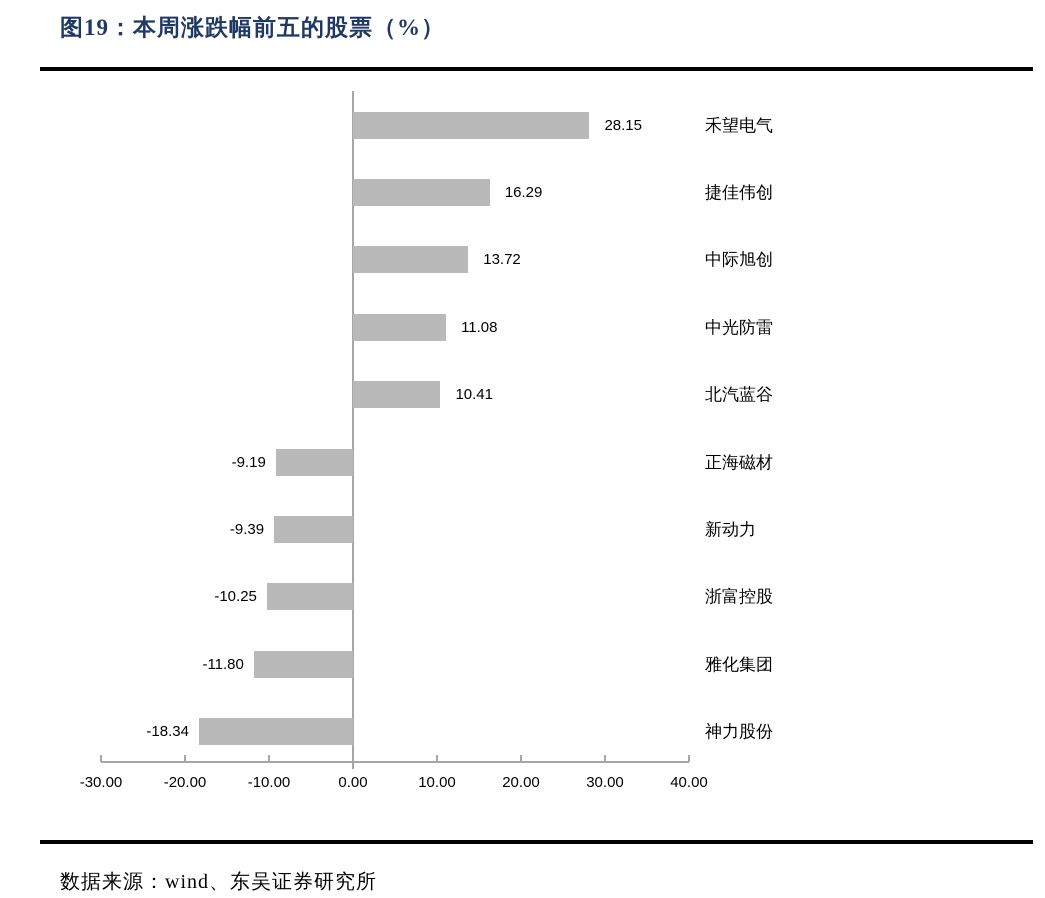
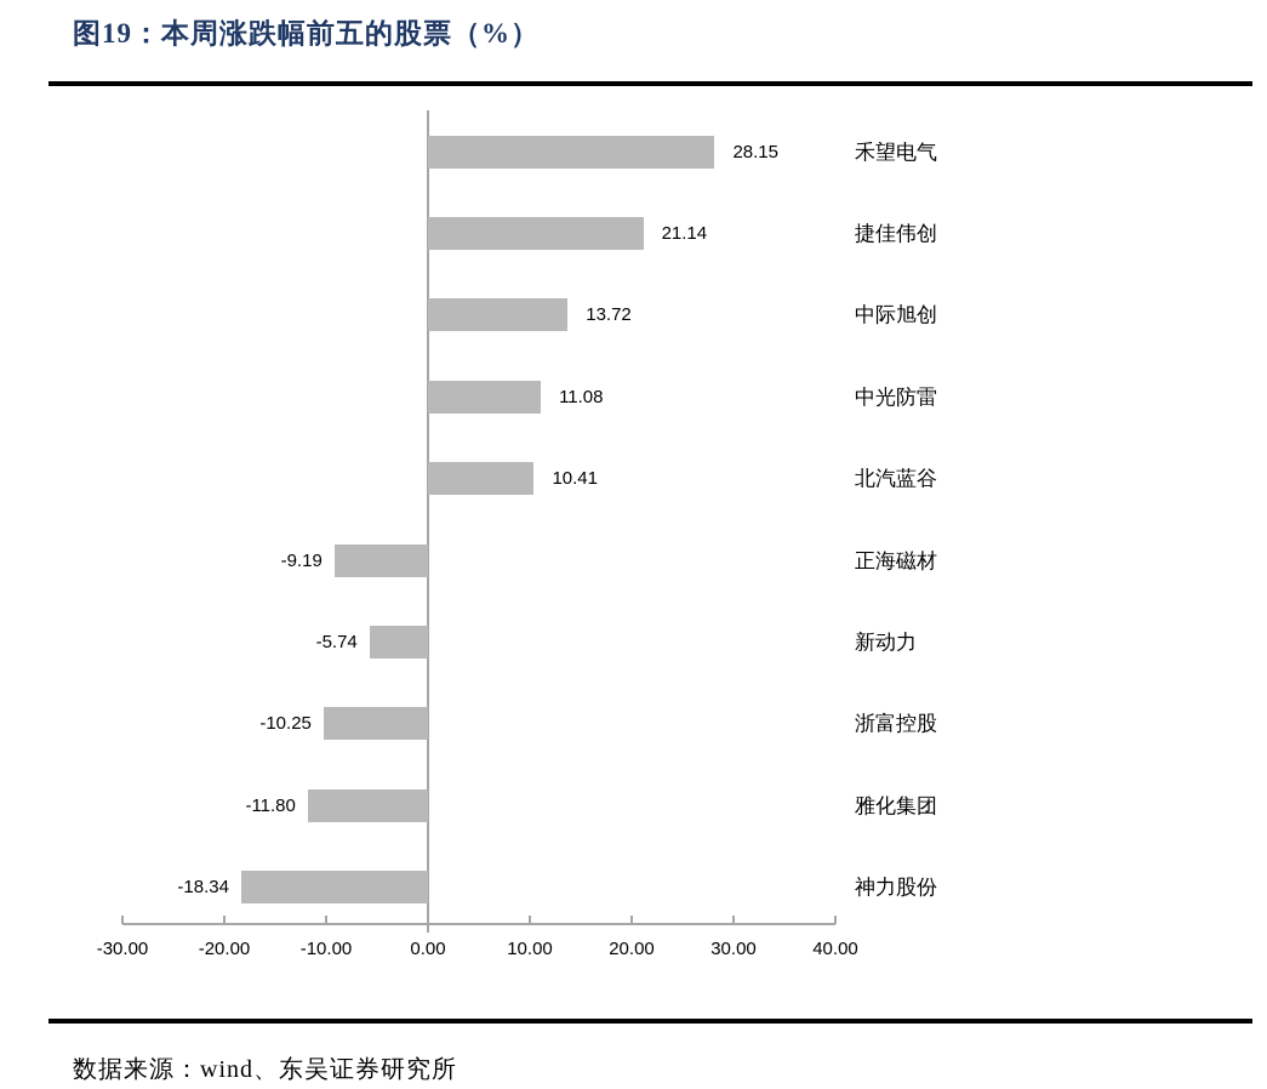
捷佳伟创: 16.29 -> 21.14
新动力: -9.39 -> -5.74
